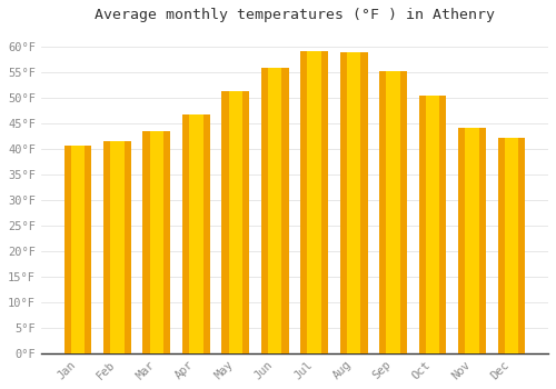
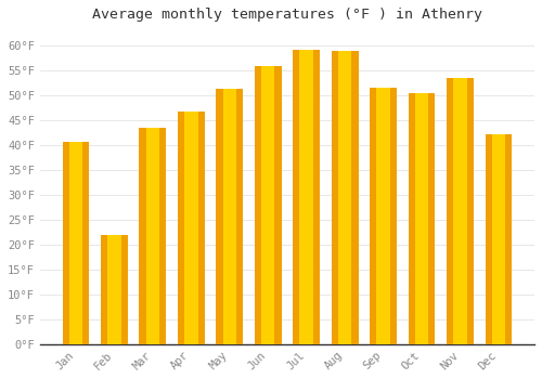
Feb: 41.4°F -> 22.0°F
Sep: 55.2°F -> 51.5°F
Nov: 44.2°F -> 53.5°F
